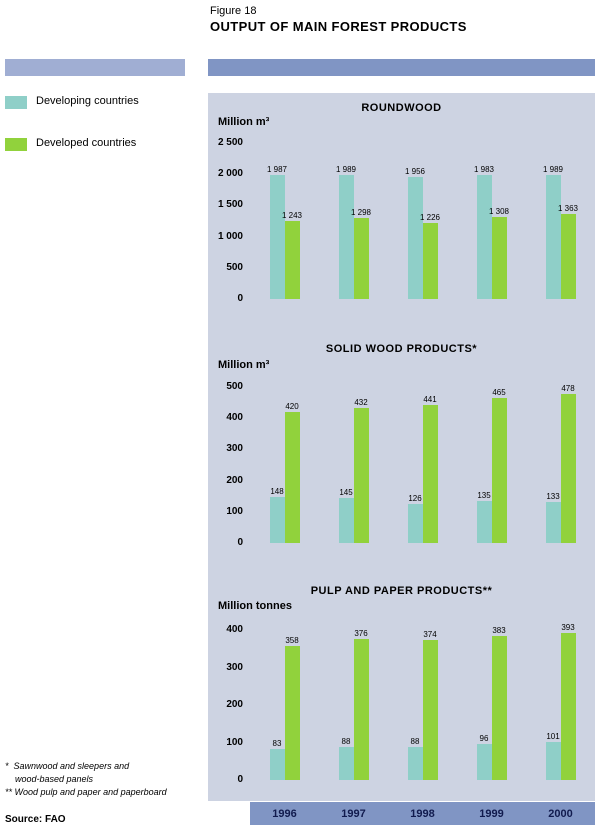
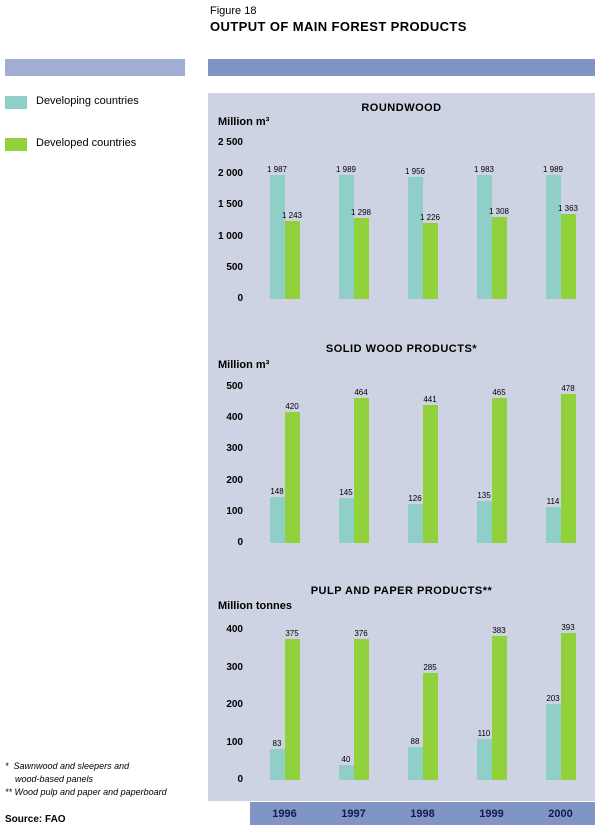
SOLID WOOD PRODUCTS*/Developed countries/1997: 432 -> 464
SOLID WOOD PRODUCTS*/Developing countries/2000: 133 -> 114
PULP AND PAPER PRODUCTS**/Developed countries/1996: 358 -> 375
PULP AND PAPER PRODUCTS**/Developing countries/1997: 88 -> 40
PULP AND PAPER PRODUCTS**/Developed countries/1998: 374 -> 285
PULP AND PAPER PRODUCTS**/Developing countries/1999: 96 -> 110
PULP AND PAPER PRODUCTS**/Developing countries/2000: 101 -> 203
